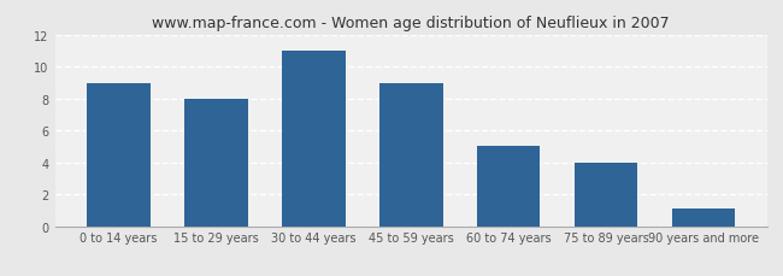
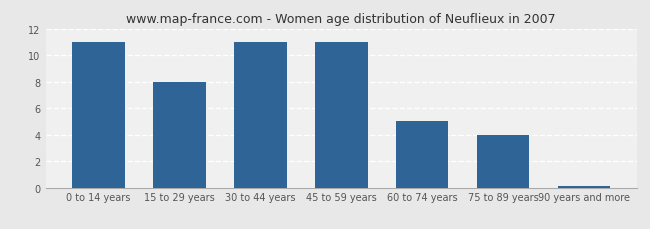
0 to 14 years: 9.0 -> 11.0
45 to 59 years: 9.0 -> 11.0
90 years and more: 1.1 -> 0.1
